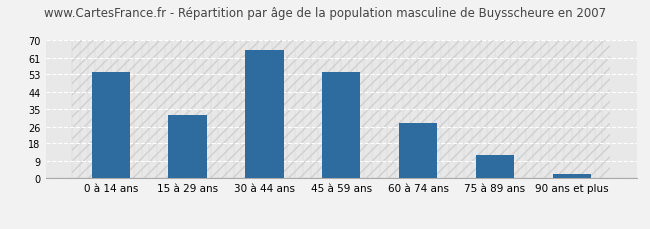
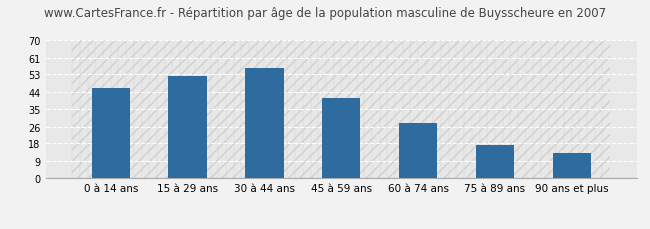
0 à 14 ans: 54 -> 46
15 à 29 ans: 32 -> 52
30 à 44 ans: 65 -> 56
45 à 59 ans: 54 -> 41
75 à 89 ans: 12 -> 17
90 ans et plus: 2 -> 13
